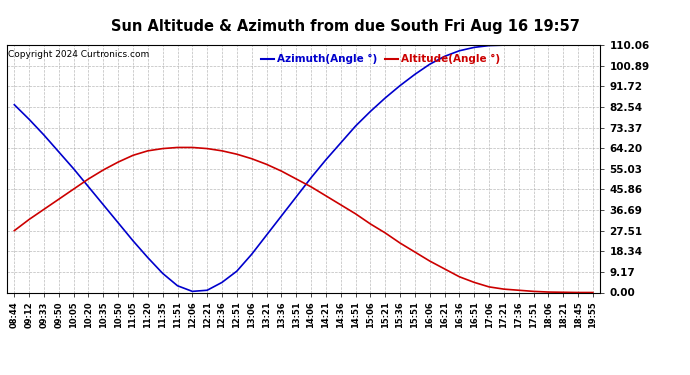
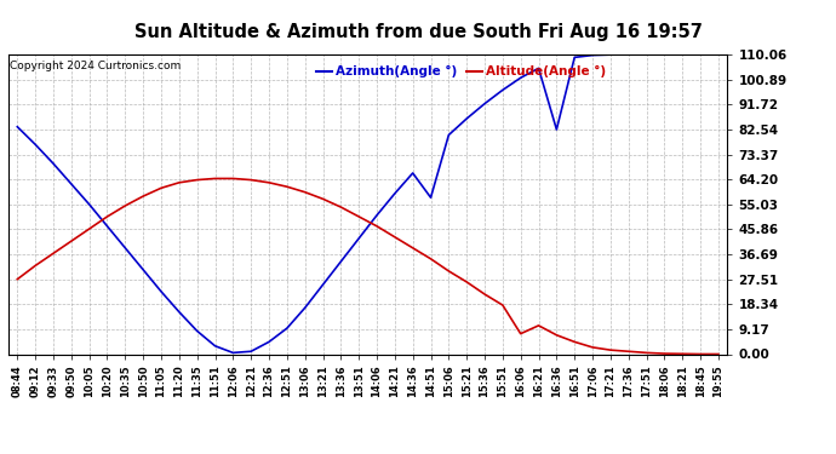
Azimuth(Angle °)/14:51: 74.0 -> 57.5
Altitude(Angle °)/16:06: 14.0 -> 7.5
Azimuth(Angle °)/16:36: 107.5 -> 82.5
